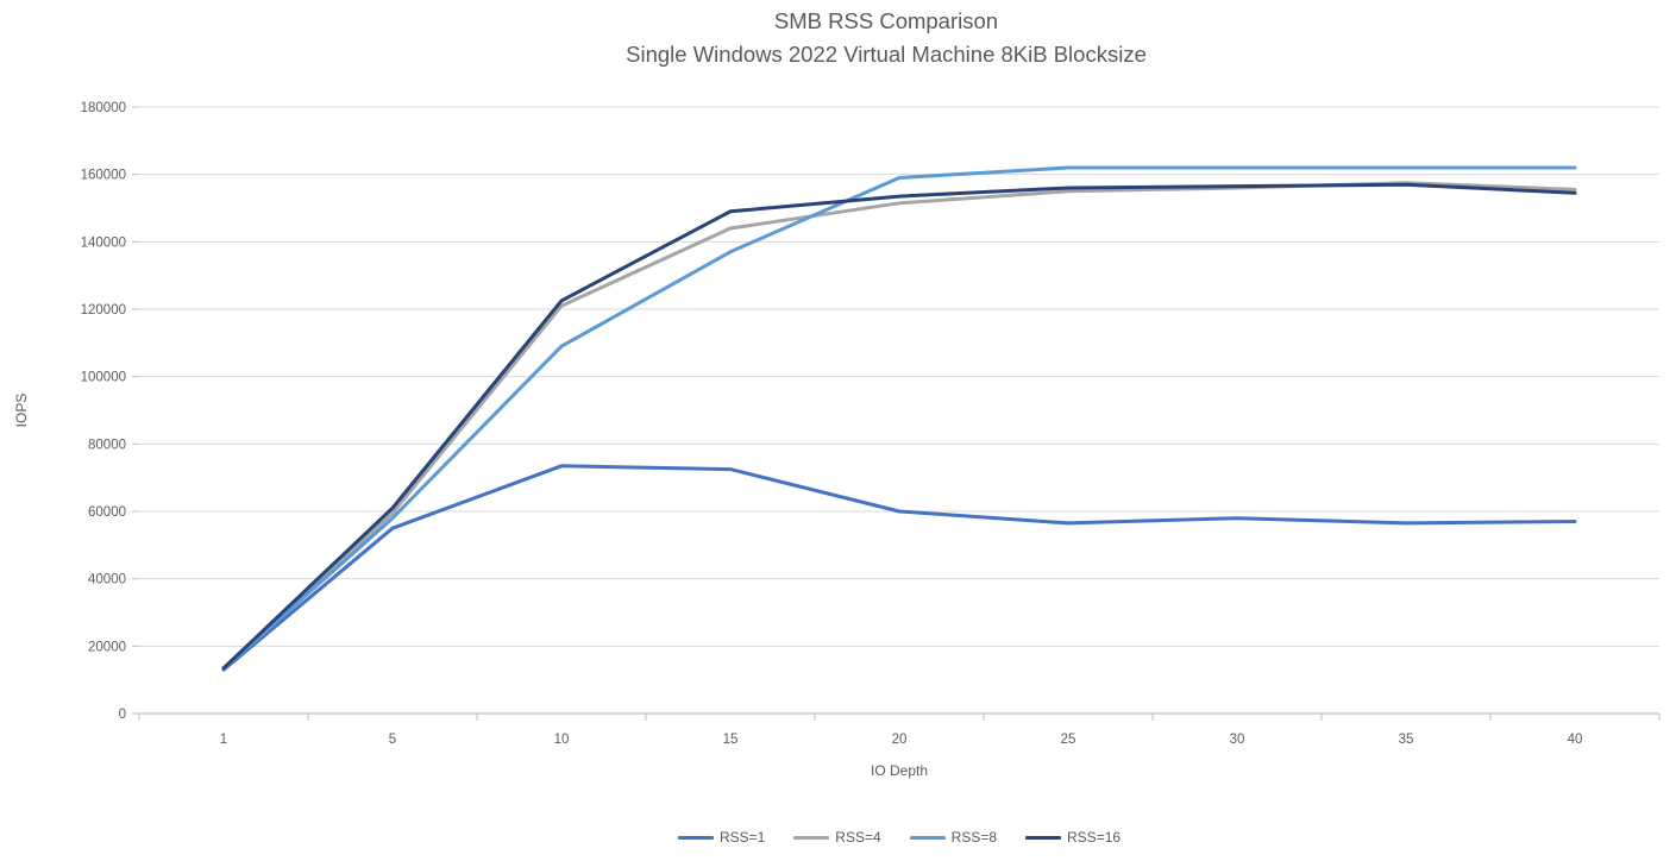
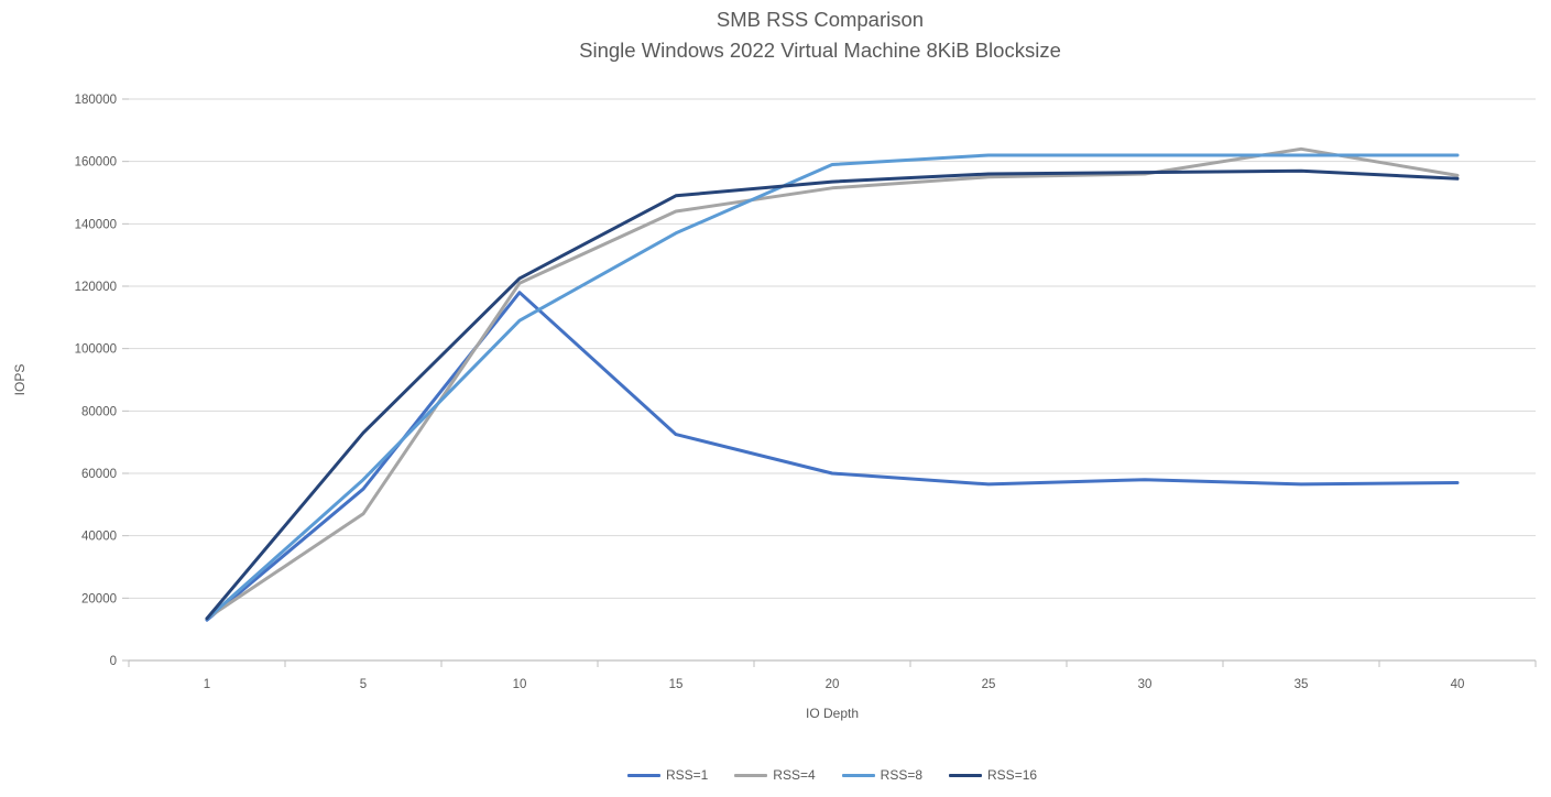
RSS=4/5: 60000 -> 47000
RSS=16/5: 61000 -> 73000
RSS=1/10: 74000 -> 118000
RSS=4/35: 158000 -> 164000
